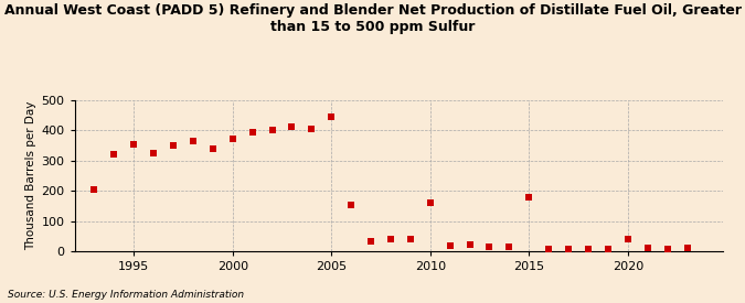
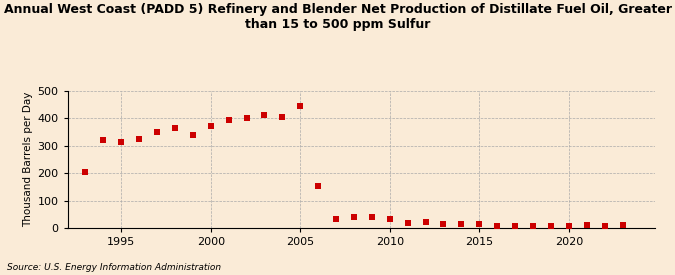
1995: 355 -> 312
2010: 160 -> 33
2015: 180 -> 14
2020: 40 -> 9
